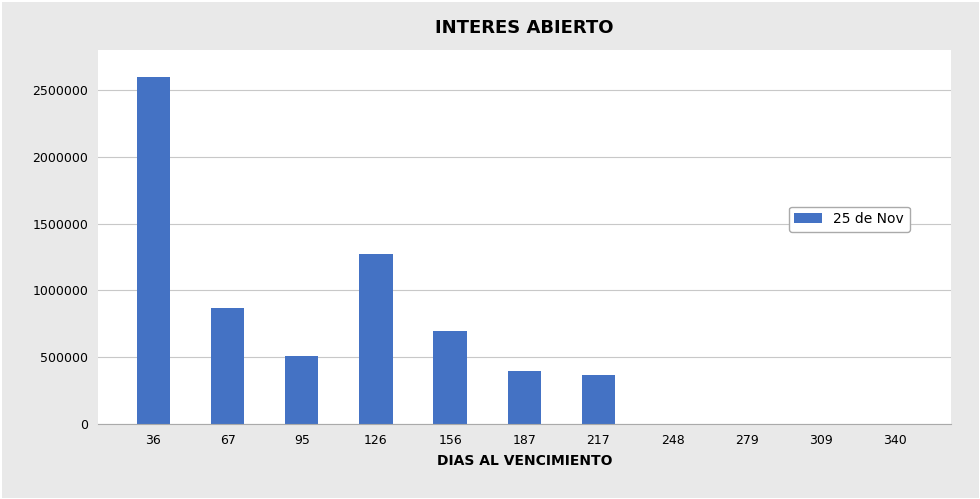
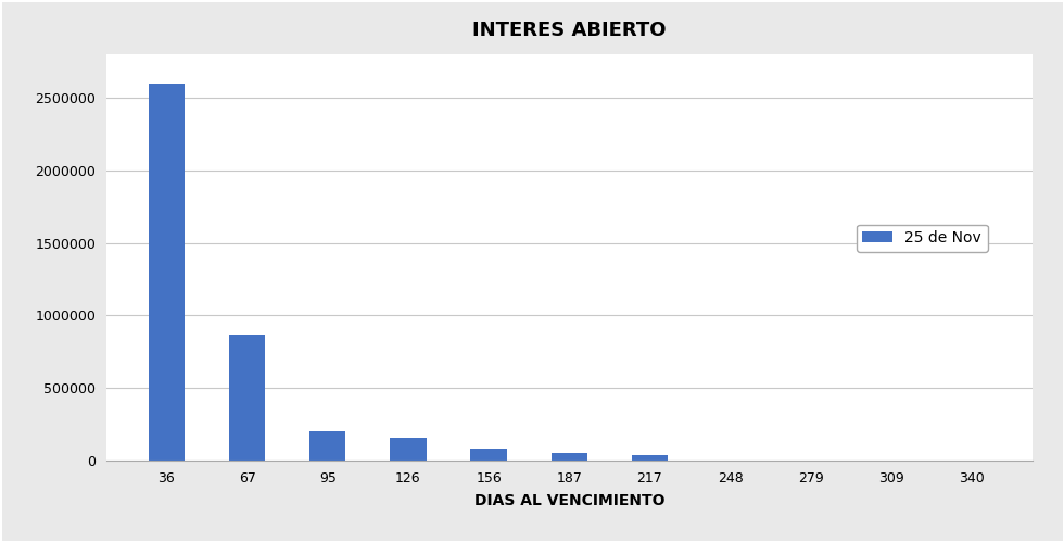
95: 510000 -> 200000
126: 1270000 -> 160000
156: 700000 -> 80000
187: 400000 -> 60000
217: 370000 -> 40000
